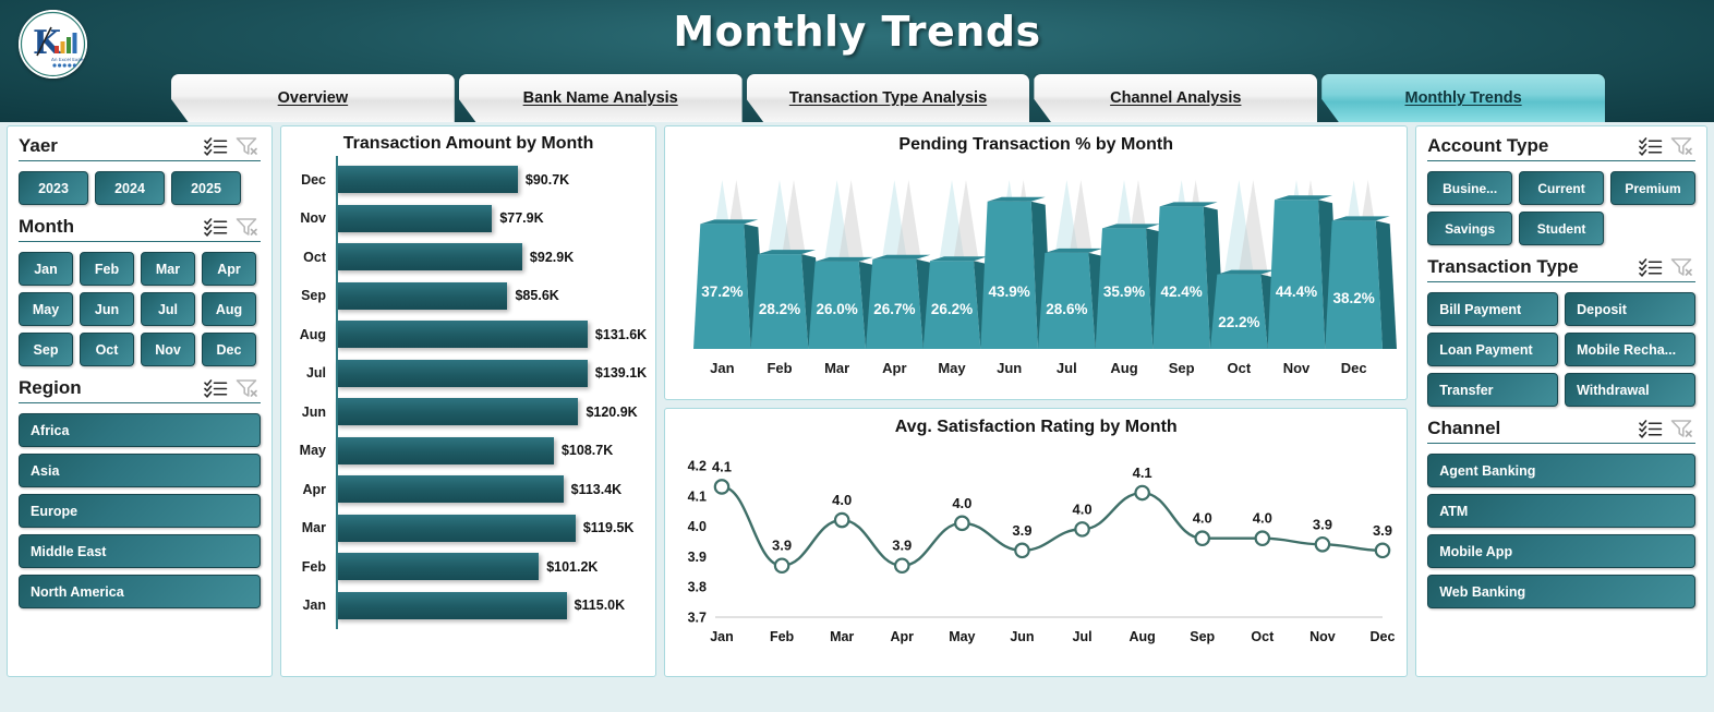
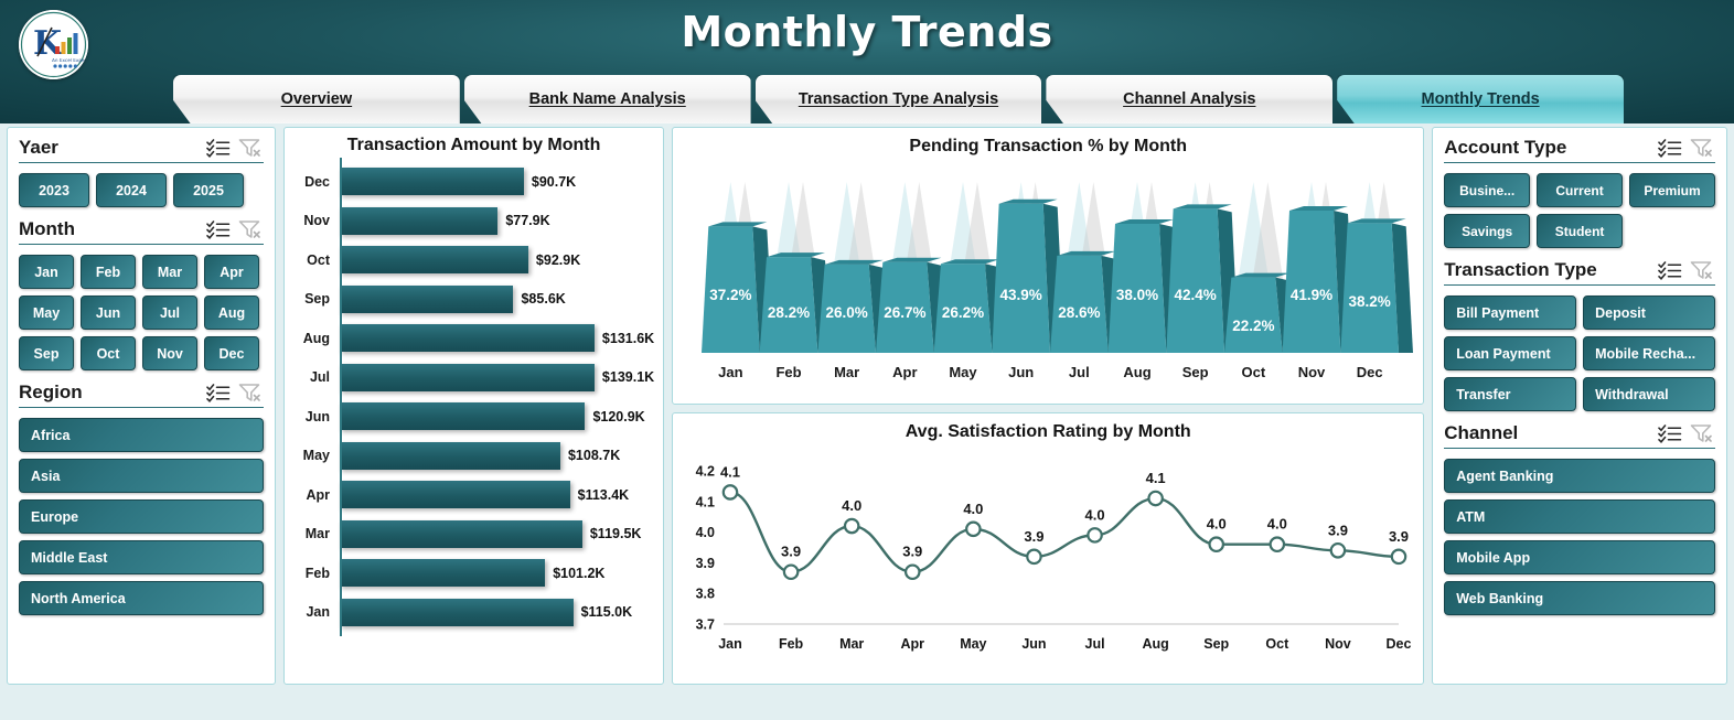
Pending Transaction % by Month/Aug: 35.9% -> 38.0%
Pending Transaction % by Month/Nov: 44.4% -> 41.9%
